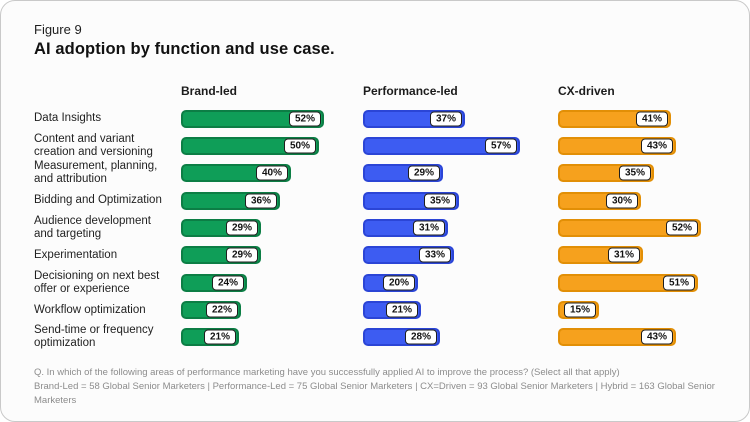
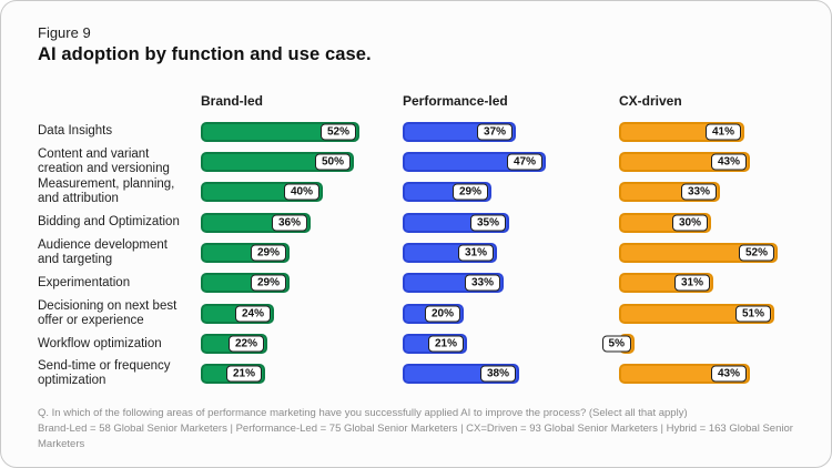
Performance-led/Content and variant creation and versioning: 57% -> 47%
CX-driven/Measurement, planning, and attribution: 35% -> 33%
CX-driven/Workflow optimization: 15% -> 5%
Performance-led/Send-time or frequency optimization: 28% -> 38%
